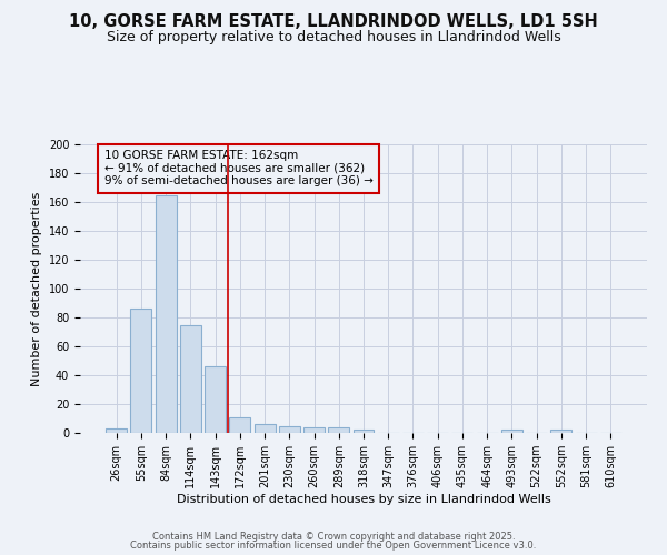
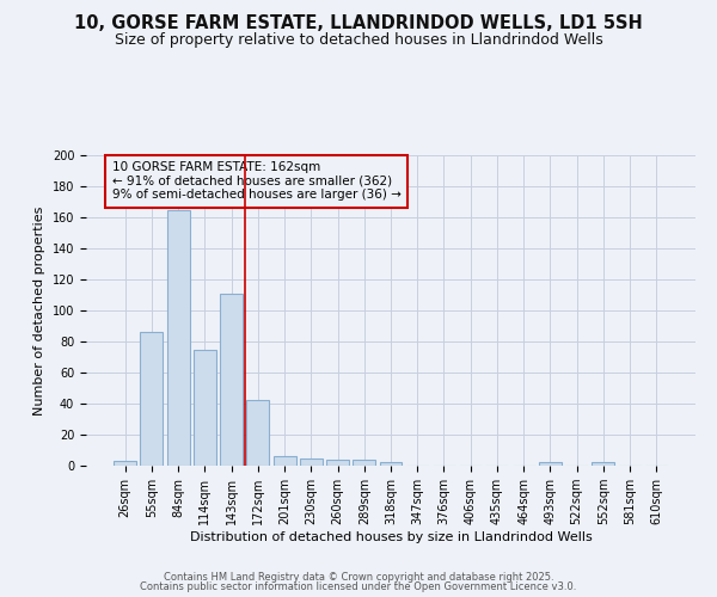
143sqm: 46 -> 111
172sqm: 11 -> 42
